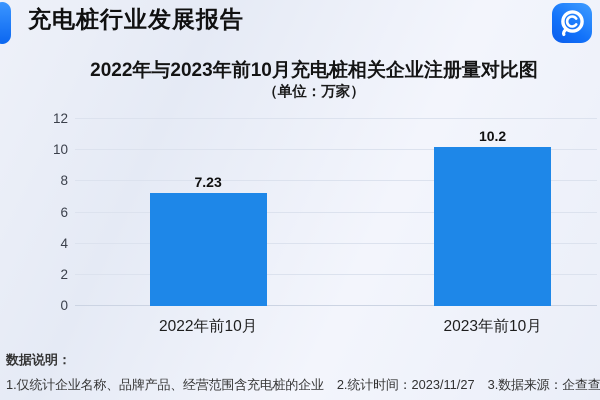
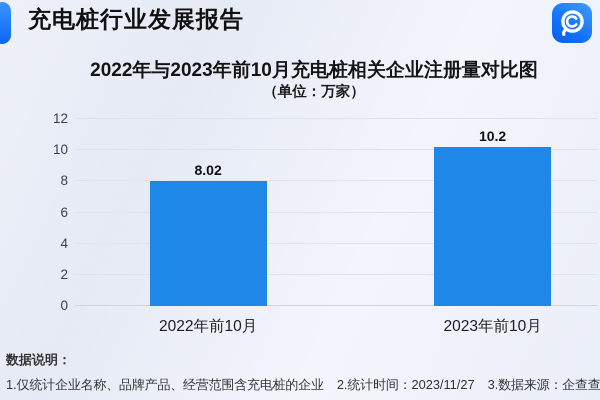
2022年前10月: 7.23 -> 8.02
